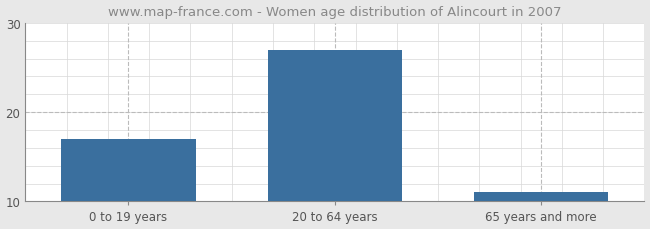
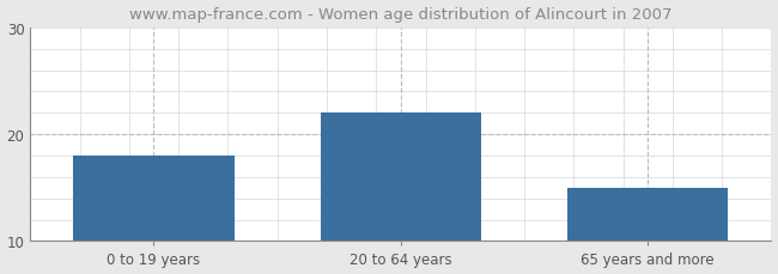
0 to 19 years: 17 -> 18
20 to 64 years: 27 -> 22
65 years and more: 11 -> 15
